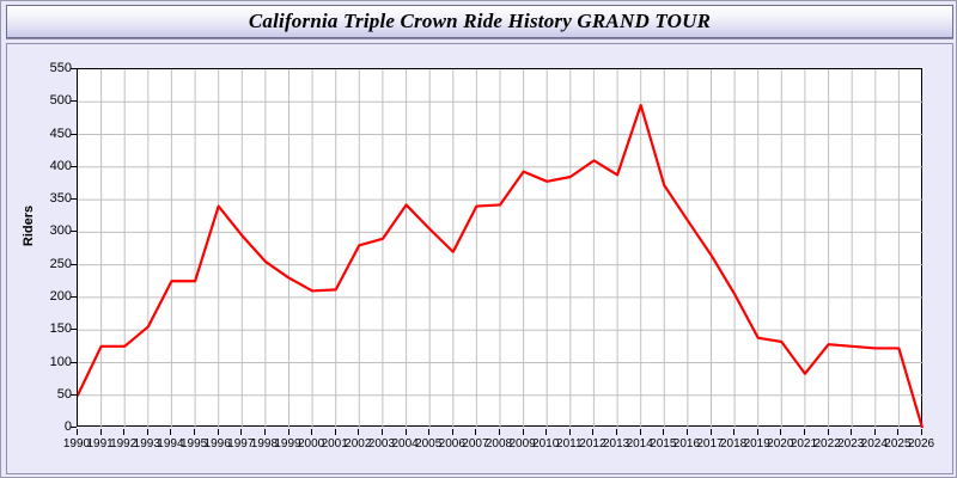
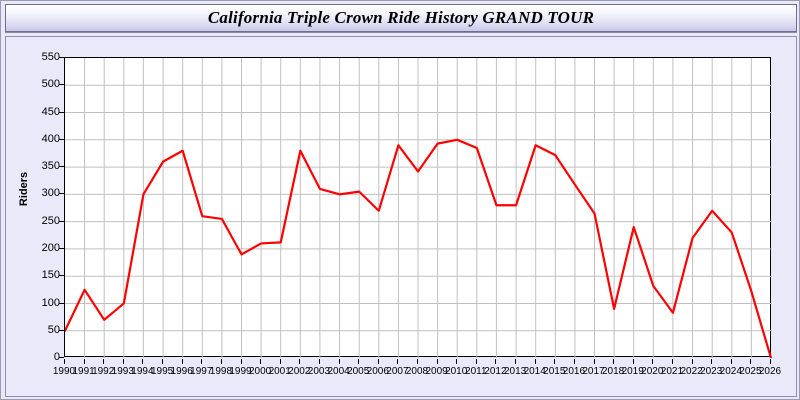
1992: 120 -> 70
1993: 160 -> 100
1994: 220 -> 300
1995: 220 -> 360
1996: 340 -> 380
1997: 300 -> 260
1999: 230 -> 190
2002: 280 -> 380
2003: 290 -> 310
2004: 340 -> 300
2007: 340 -> 390
2010: 380 -> 400
2012: 410 -> 280
2013: 390 -> 280
2014: 500 -> 390
2018: 200 -> 90
2019: 140 -> 240
2022: 130 -> 220
2023: 120 -> 270
2024: 120 -> 230
